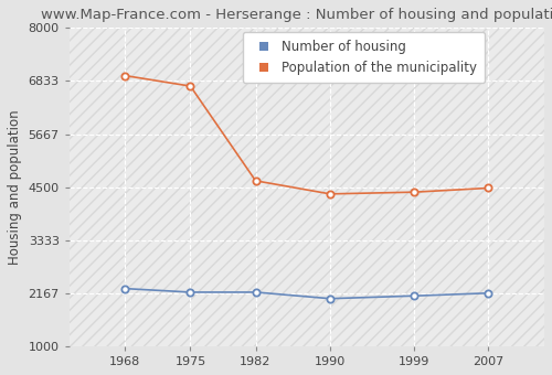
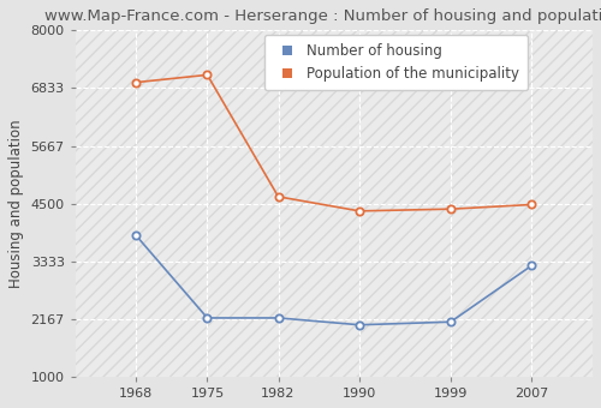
Number of housing/1968: 2270 -> 3850
Population of the municipality/1975: 6720 -> 7100
Number of housing/2007: 2170 -> 3250
